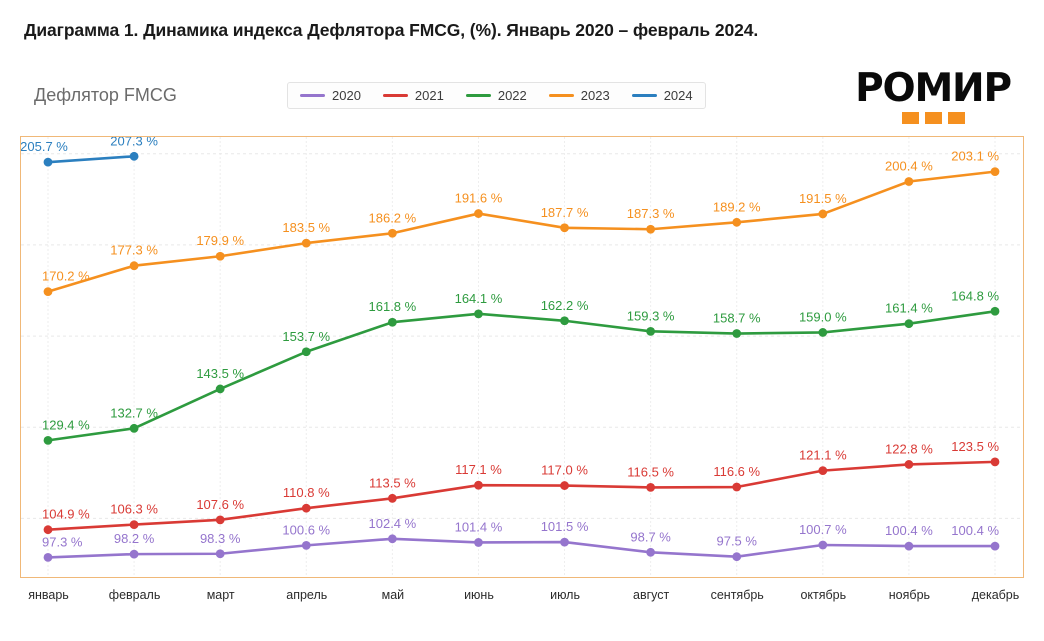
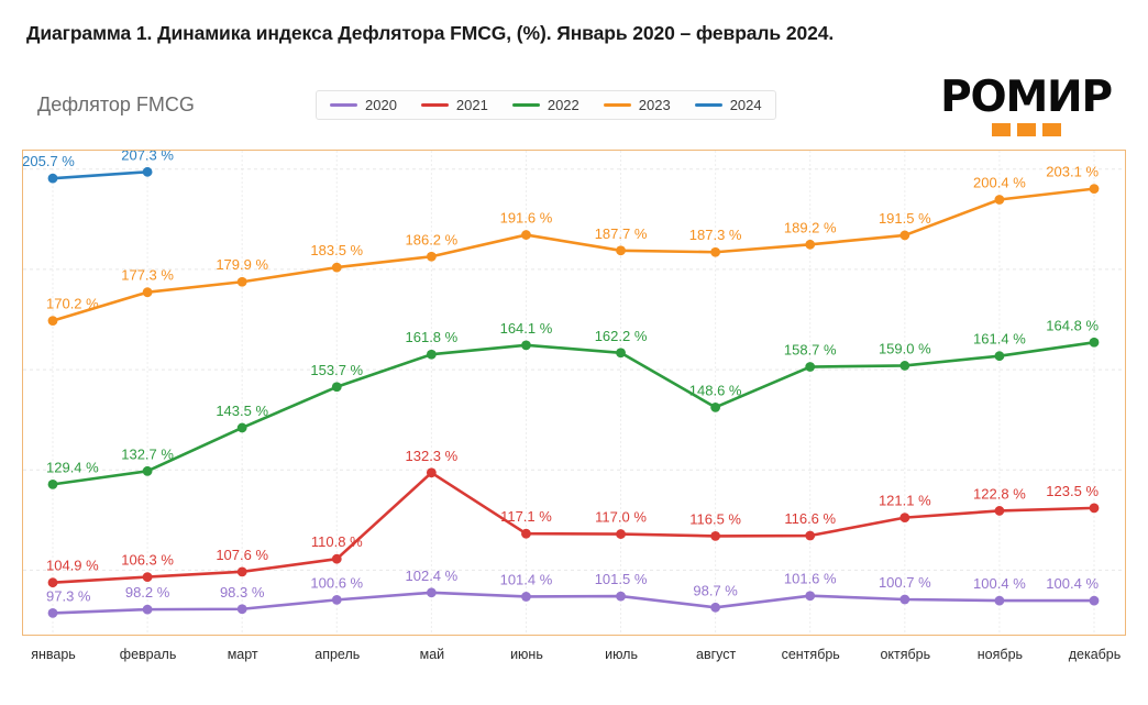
2021/май: 113.5 -> 132.3
2022/август: 159.3 -> 148.6
2020/сентябрь: 97.5 -> 101.6
